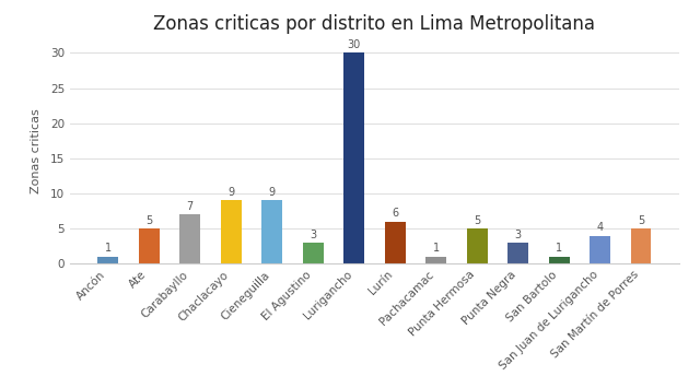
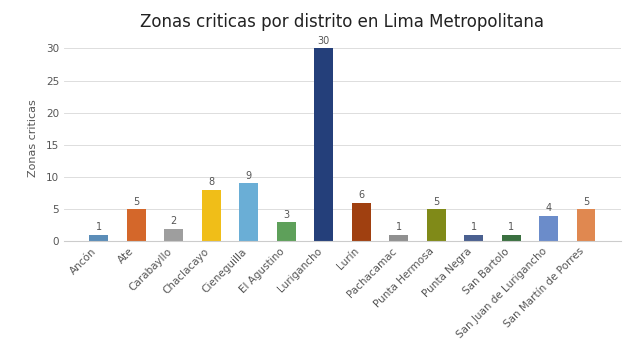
Carabayllo: 7 -> 2
Chaclacayo: 9 -> 8
Punta Negra: 3 -> 1
